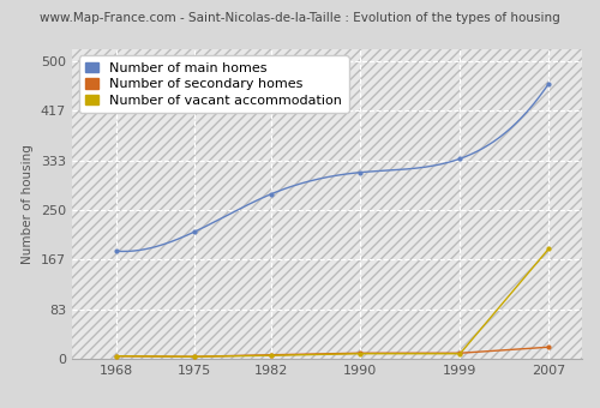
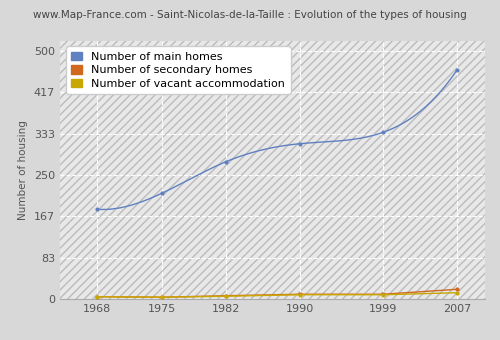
Number of vacant accommodation/2007: 185 -> 13
